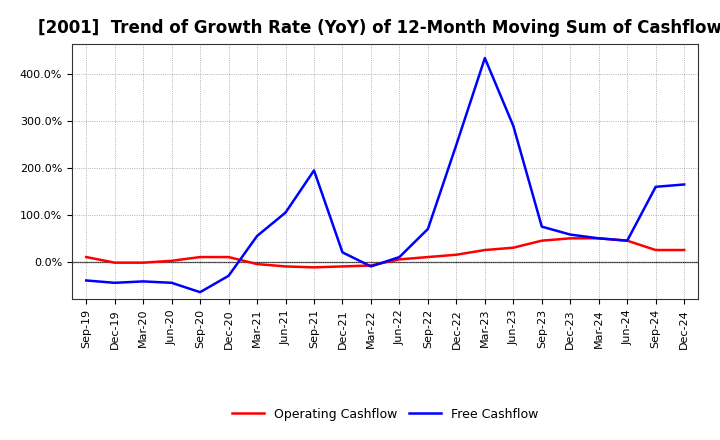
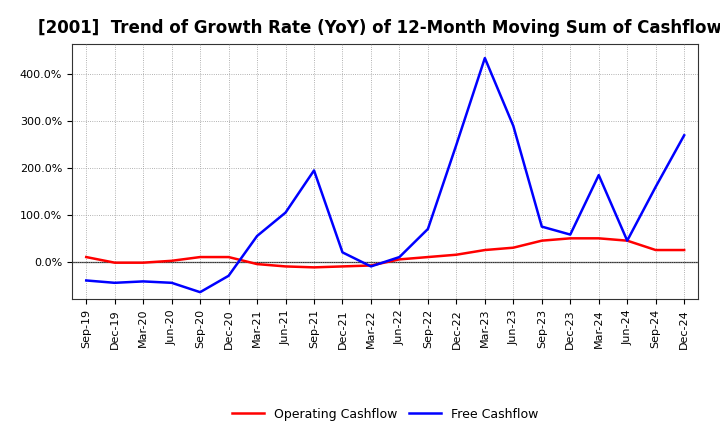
Free Cashflow/Mar-24: 50% -> 185%
Free Cashflow/Dec-24: 165% -> 270%
